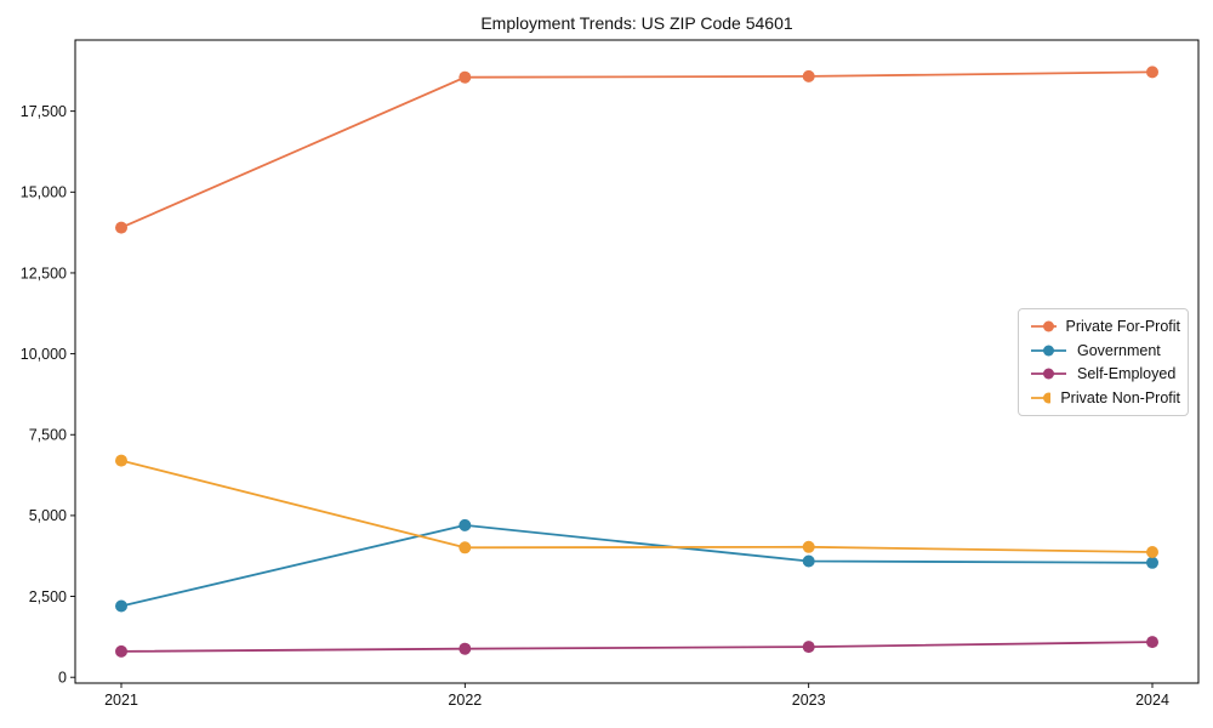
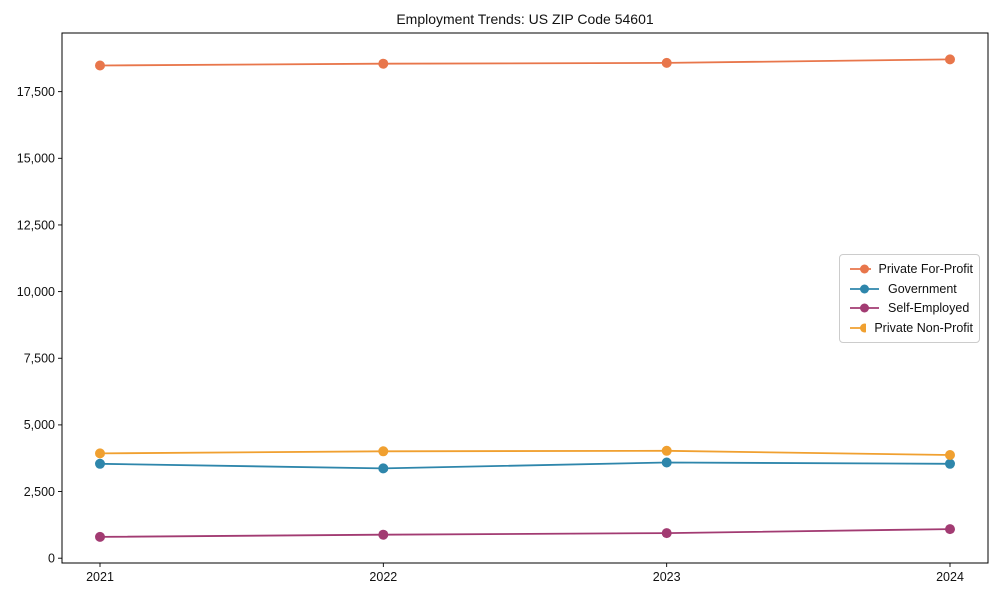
Private For-Profit/2021: 13900 -> 18500
Government/2021: 2200 -> 3500
Private Non-Profit/2021: 6700 -> 3900
Government/2022: 4700 -> 3400
